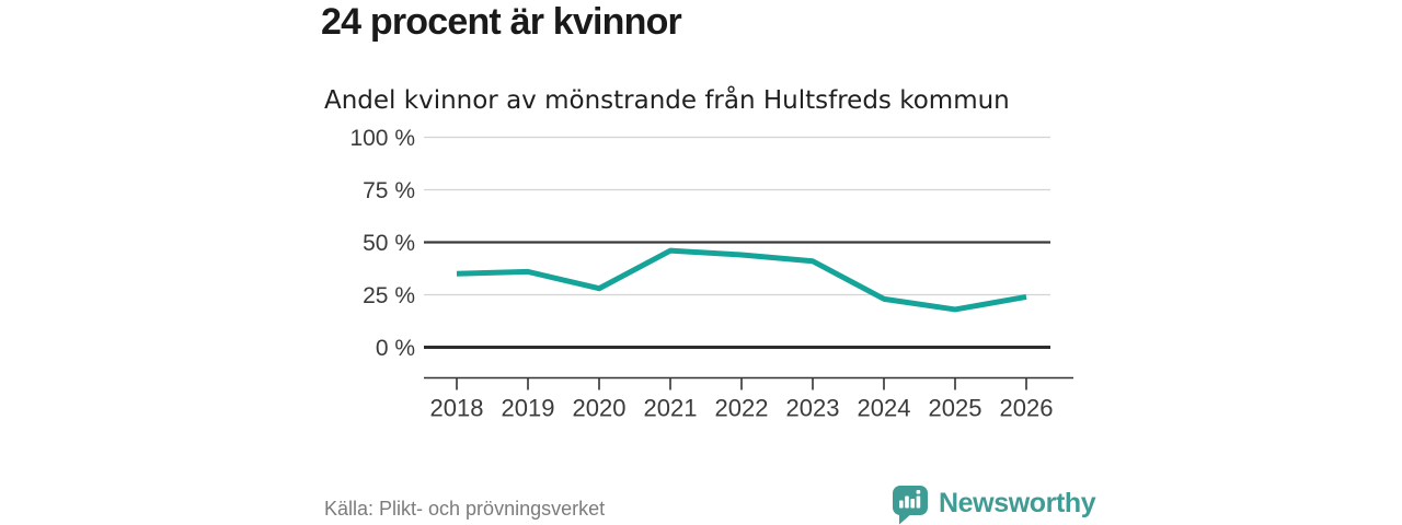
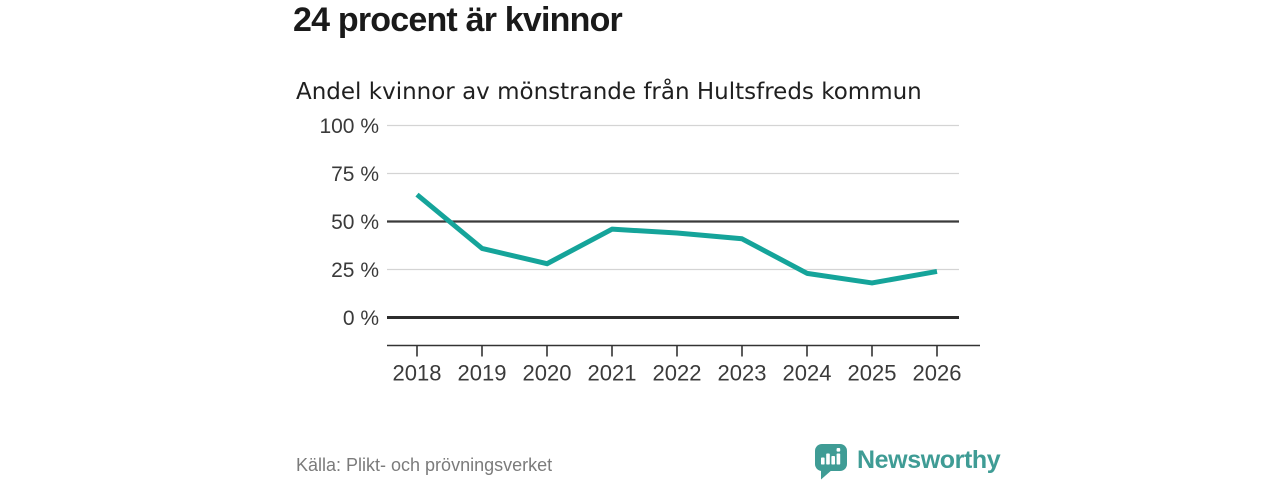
2018: 35% -> 64%
